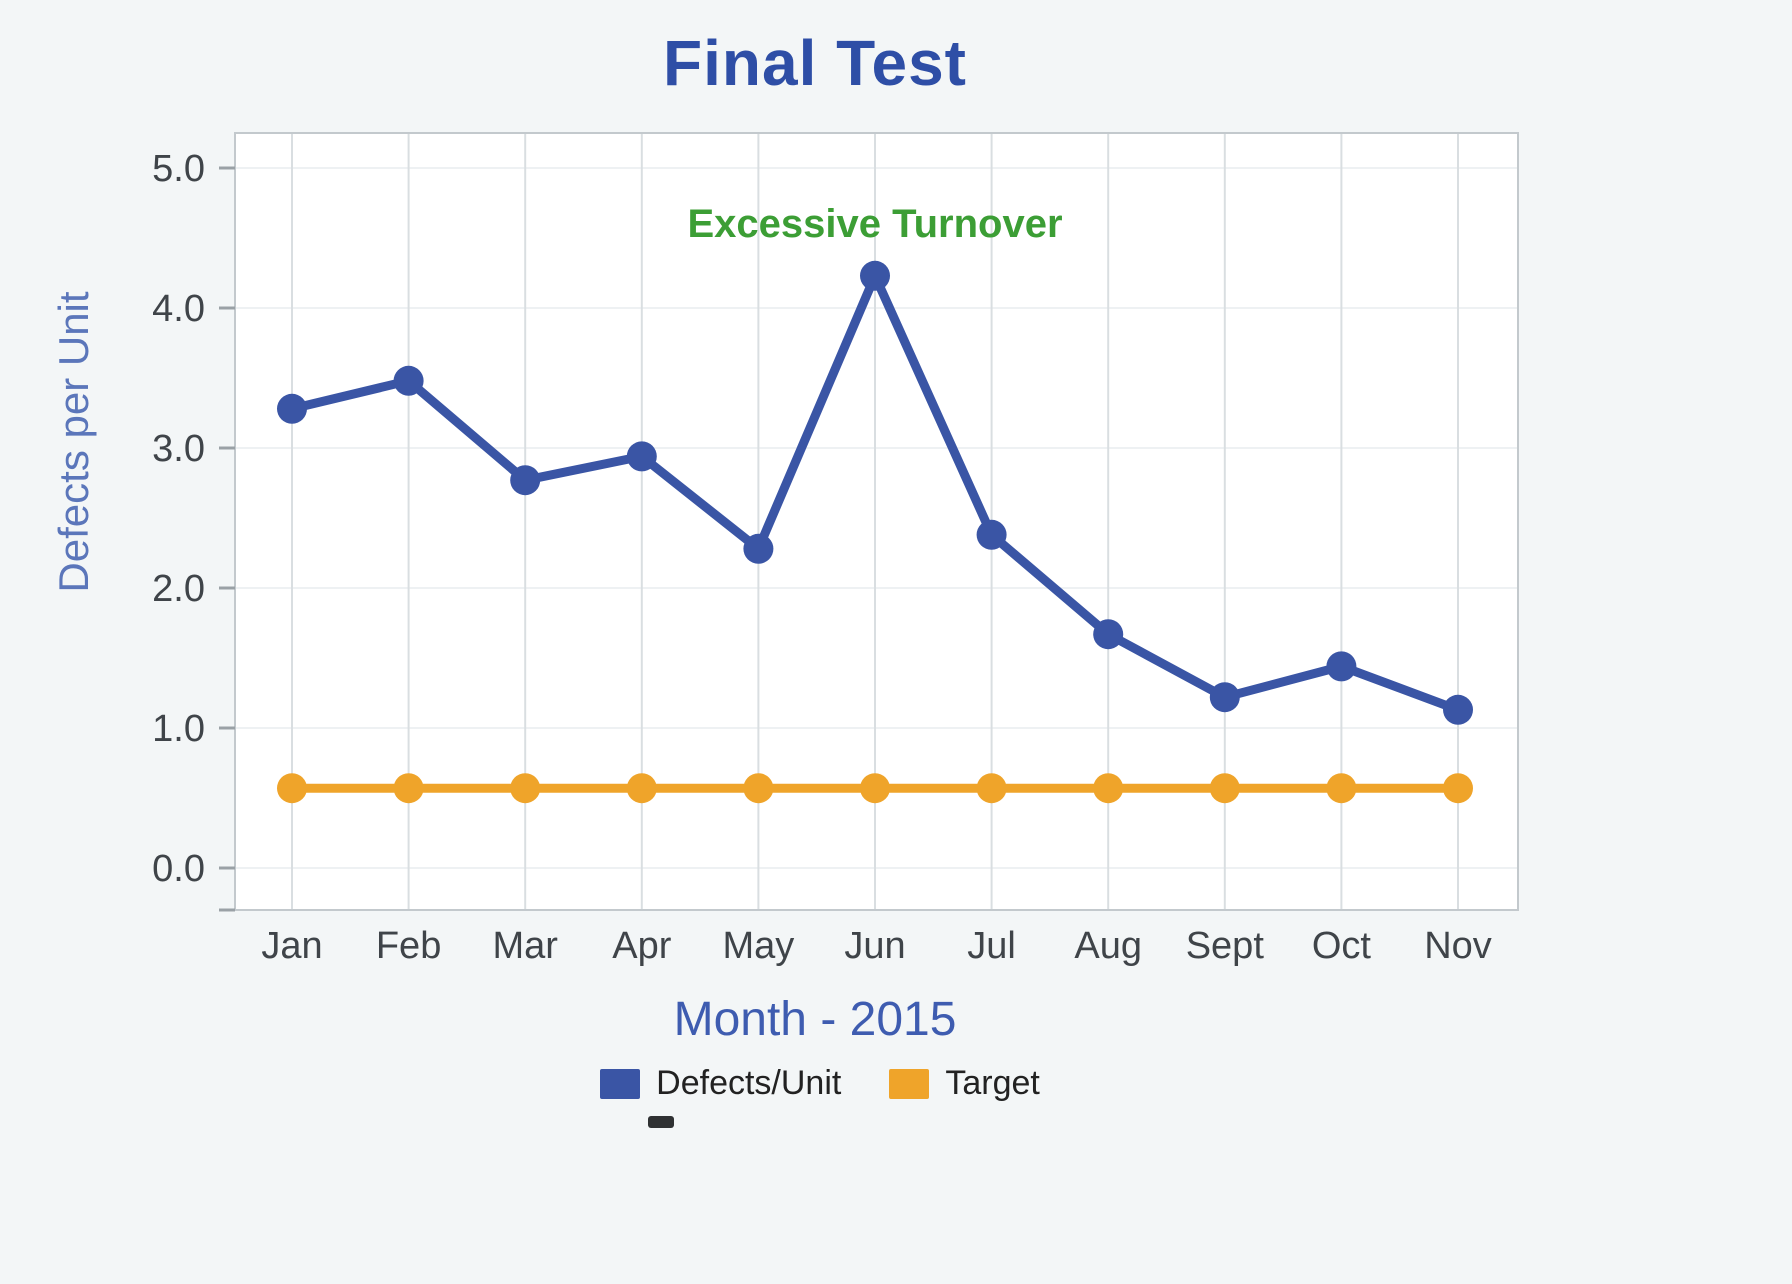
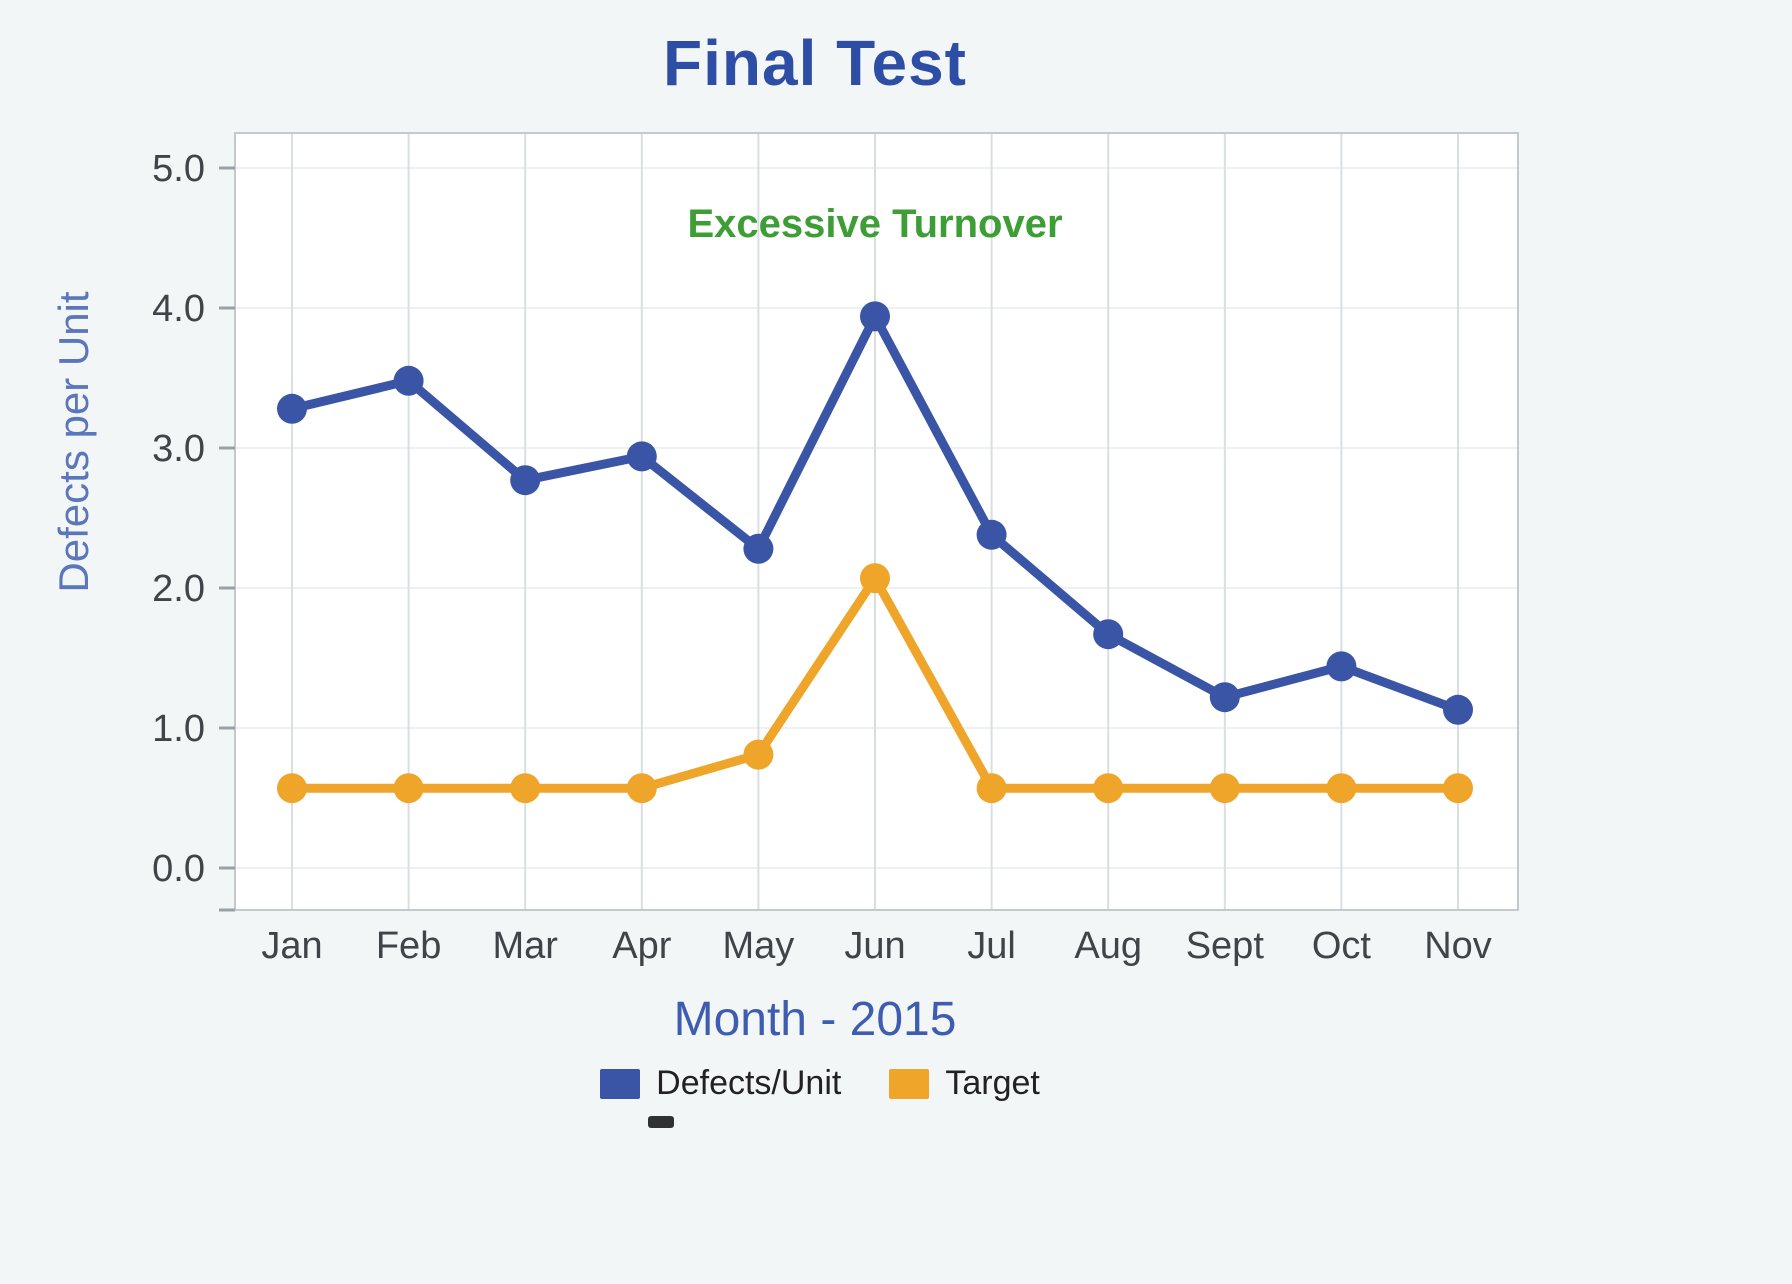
Target/May: 0.57 -> 0.81
Defects/Unit/Jun: 4.23 -> 3.94
Target/Jun: 0.57 -> 2.07
